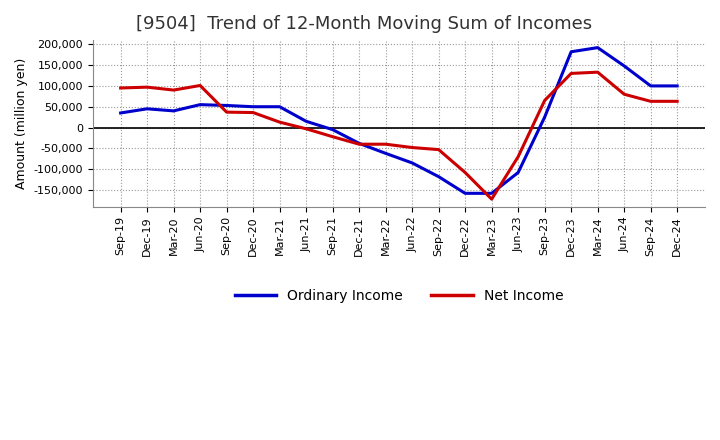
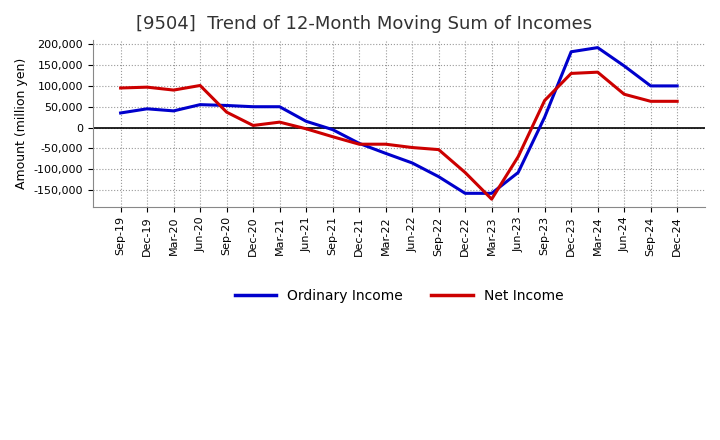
Net Income/Dec-20: 36,000 -> 5,000
